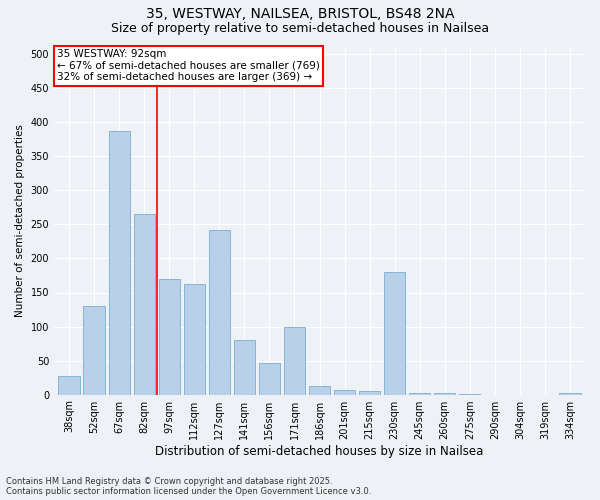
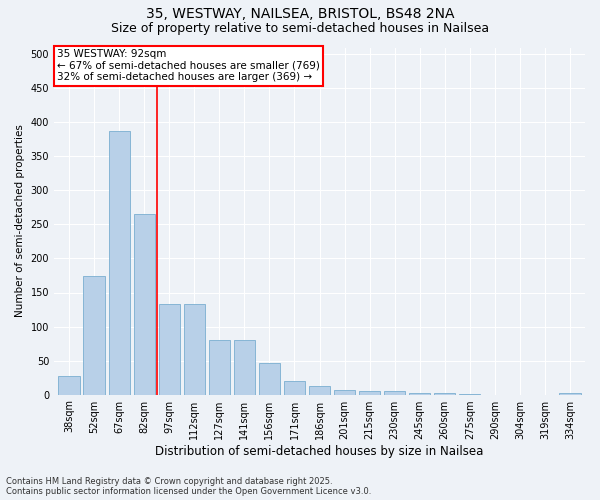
52sqm: 130 -> 174
97sqm: 170 -> 133
112sqm: 162 -> 133
127sqm: 242 -> 80
171sqm: 100 -> 20
230sqm: 180 -> 5
